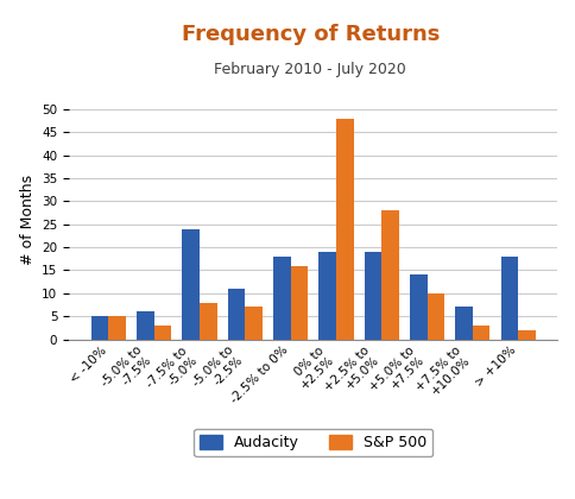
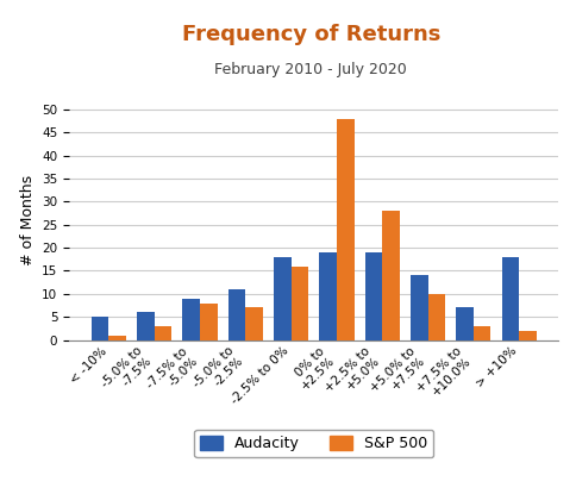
S&P 500/< -10%: 5 -> 1
Audacity/-7.5% to -5.0%: 24 -> 9
